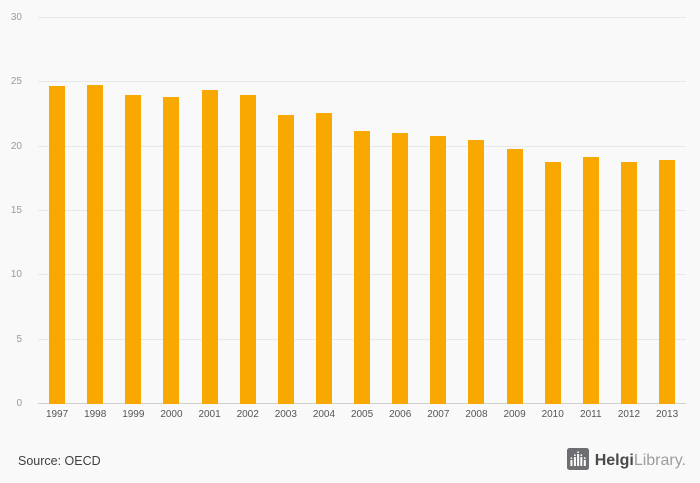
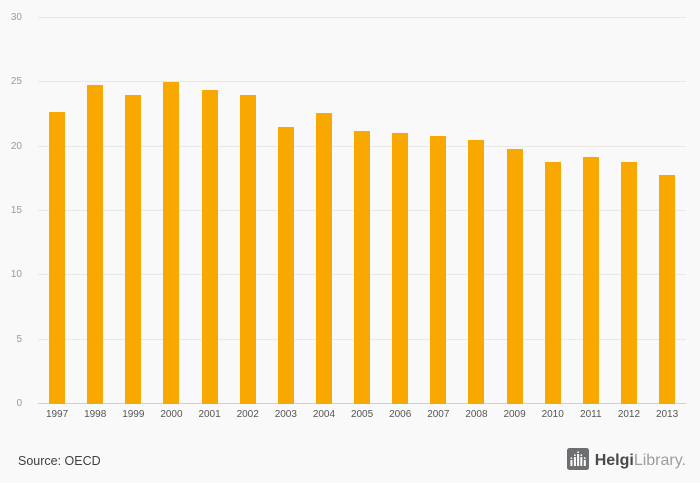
1997: 24.7 -> 22.7
2000: 23.9 -> 25.0
2003: 22.5 -> 21.5
2013: 19.0 -> 17.8
